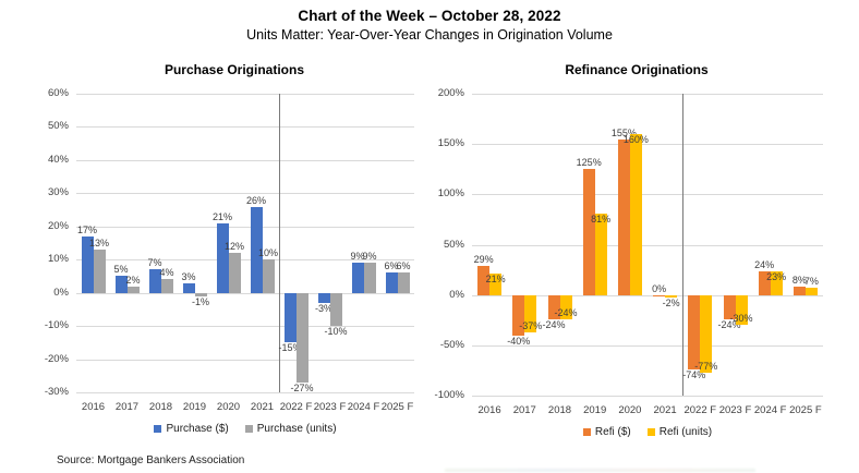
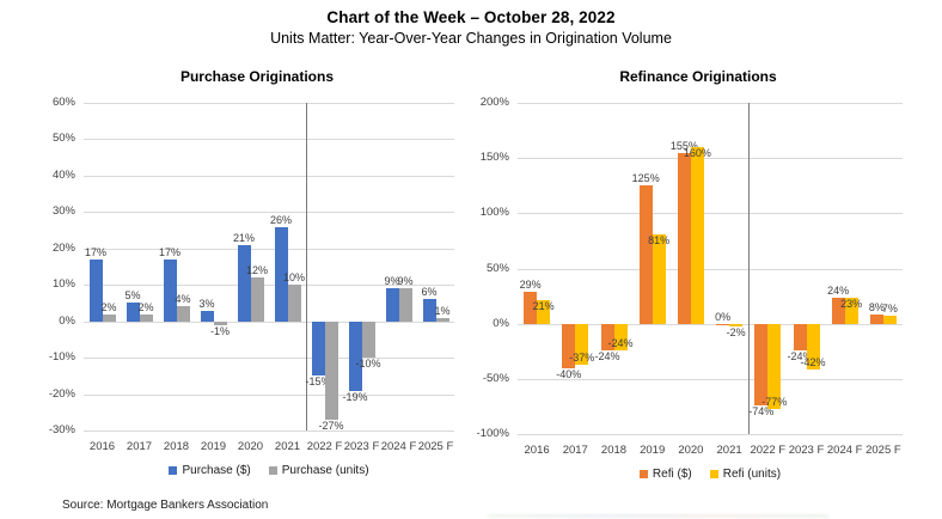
Purchase Originations/Purchase (units)/2016: 13% -> 2%
Purchase Originations/Purchase ($)/2018: 7% -> 17%
Purchase Originations/Purchase ($)/2023 F: -3% -> -19%
Purchase Originations/Purchase (units)/2025 F: 6% -> 1%
Refinance Originations/Refi (units)/2023 F: -30% -> -42%
